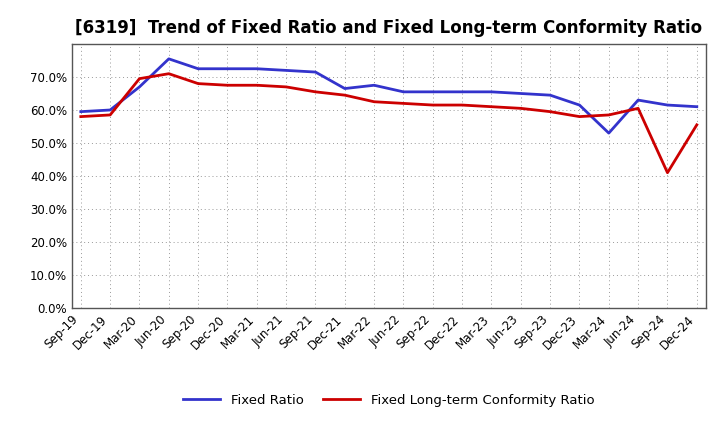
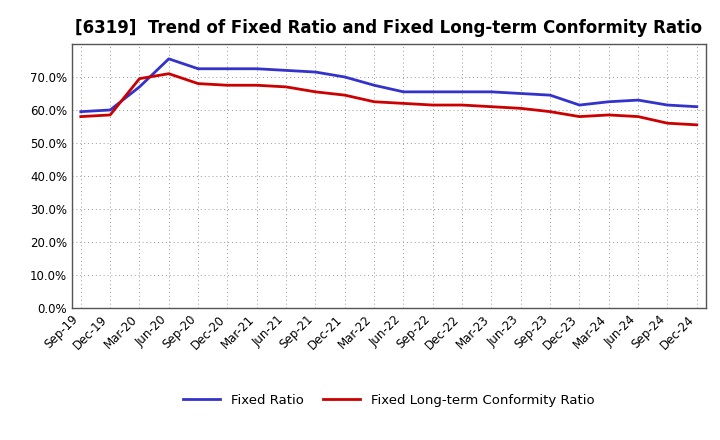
Fixed Ratio/Dec-21: 66.5% -> 70.0%
Fixed Ratio/Mar-24: 53.0% -> 62.5%
Fixed Long-term Conformity Ratio/Jun-24: 60.5% -> 58.0%
Fixed Long-term Conformity Ratio/Sep-24: 41.0% -> 56.0%
